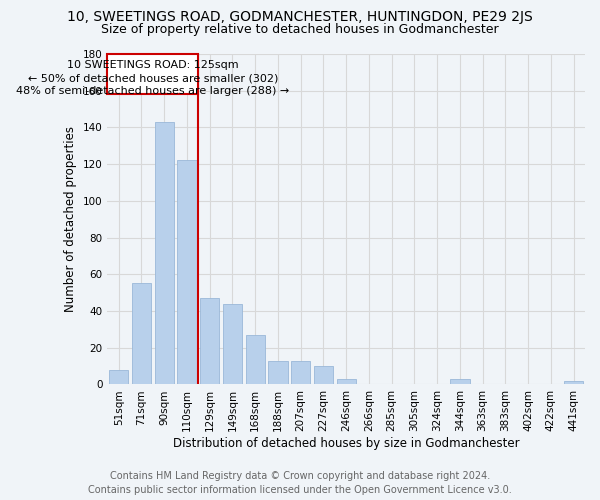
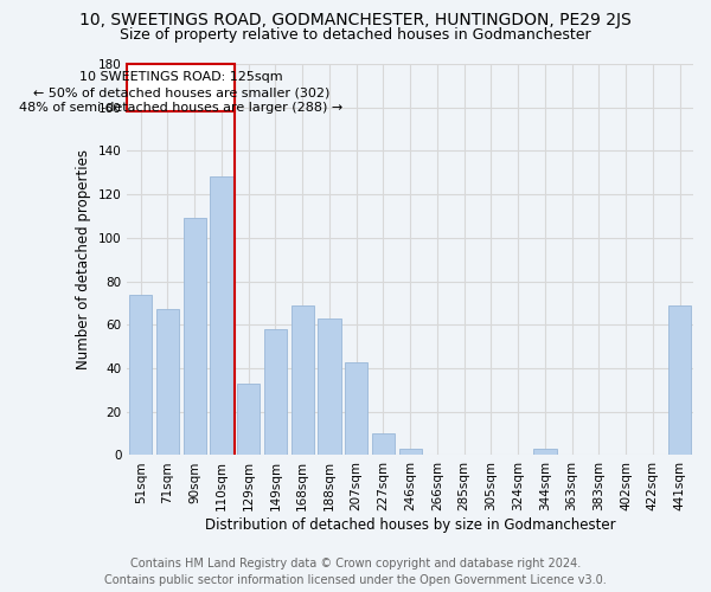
51sqm: 8 -> 74
71sqm: 55 -> 67
90sqm: 143 -> 109
110sqm: 122 -> 128
129sqm: 47 -> 33
149sqm: 44 -> 58
168sqm: 27 -> 69
188sqm: 13 -> 63
207sqm: 13 -> 43
441sqm: 2 -> 69
